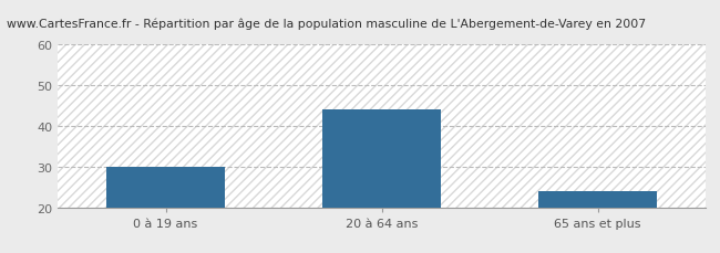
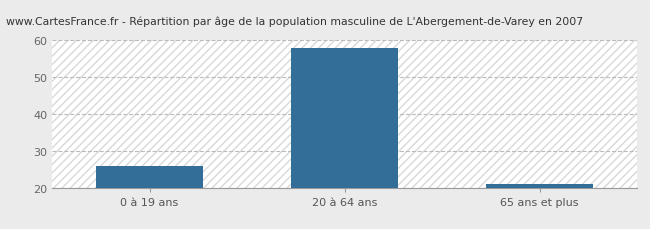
0 à 19 ans: 30 -> 26
20 à 64 ans: 44 -> 58
65 ans et plus: 24 -> 21
